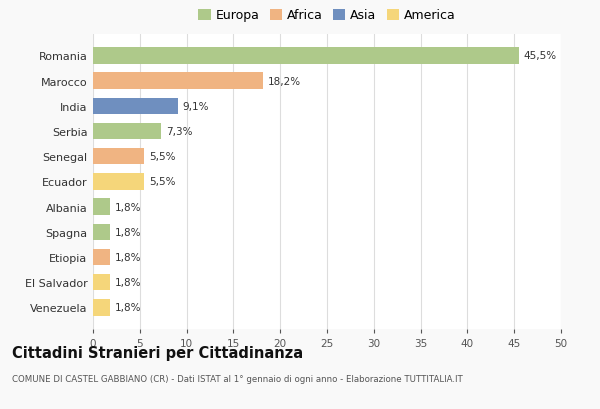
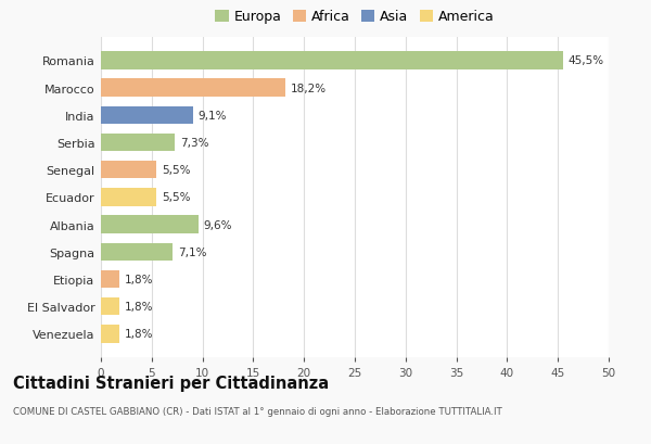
Albania: 1,8% -> 9,6%
Spagna: 1,8% -> 7,1%
